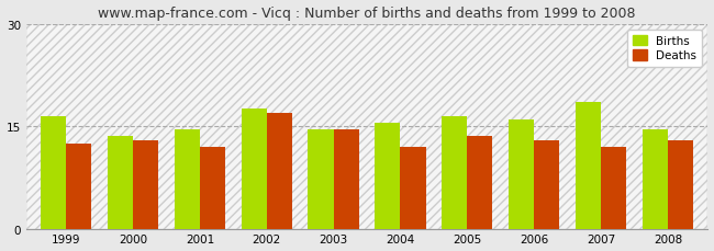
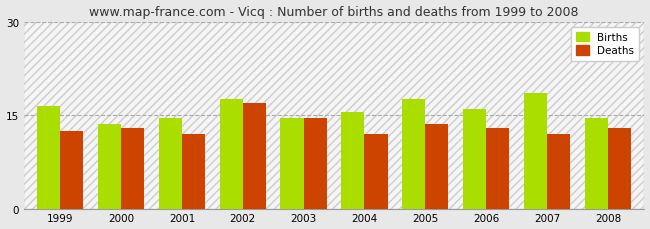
Births/2005: 16.4 -> 17.5
